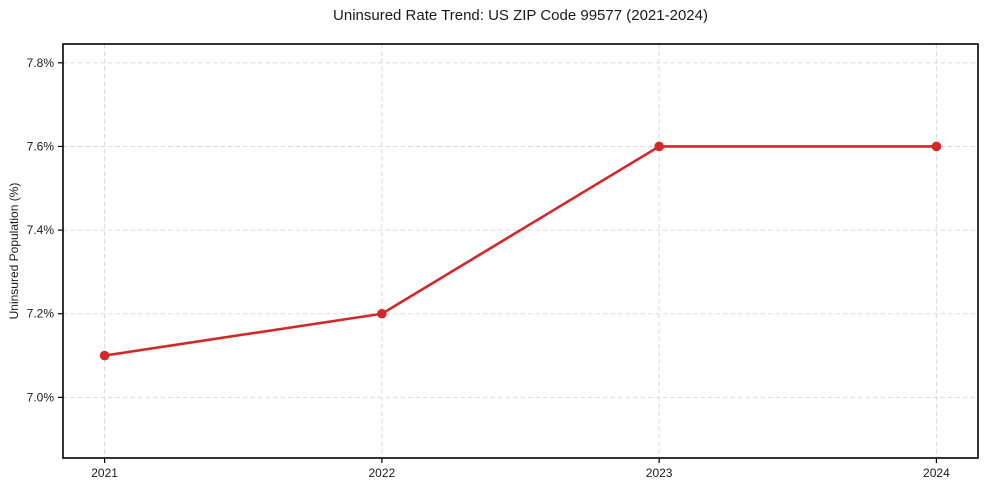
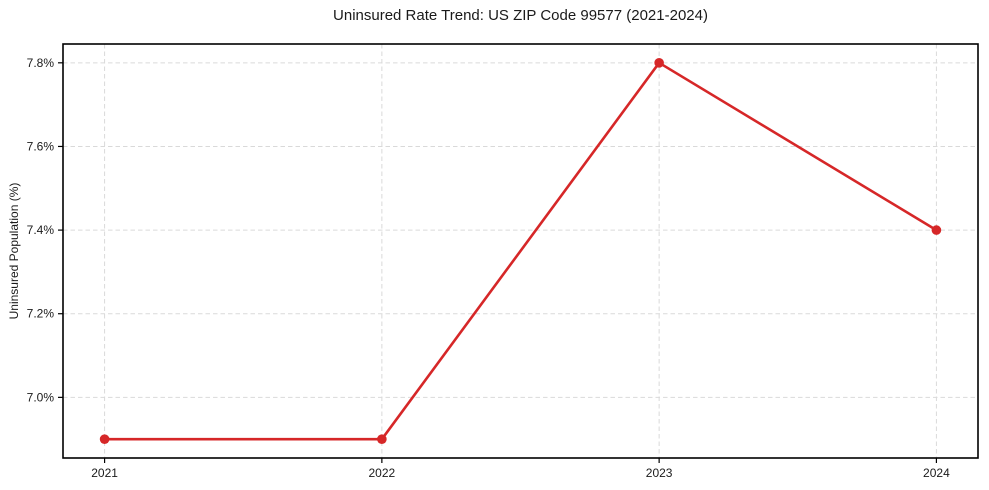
2021: 7.1% -> 6.9%
2022: 7.2% -> 6.9%
2023: 7.6% -> 7.8%
2024: 7.6% -> 7.4%
